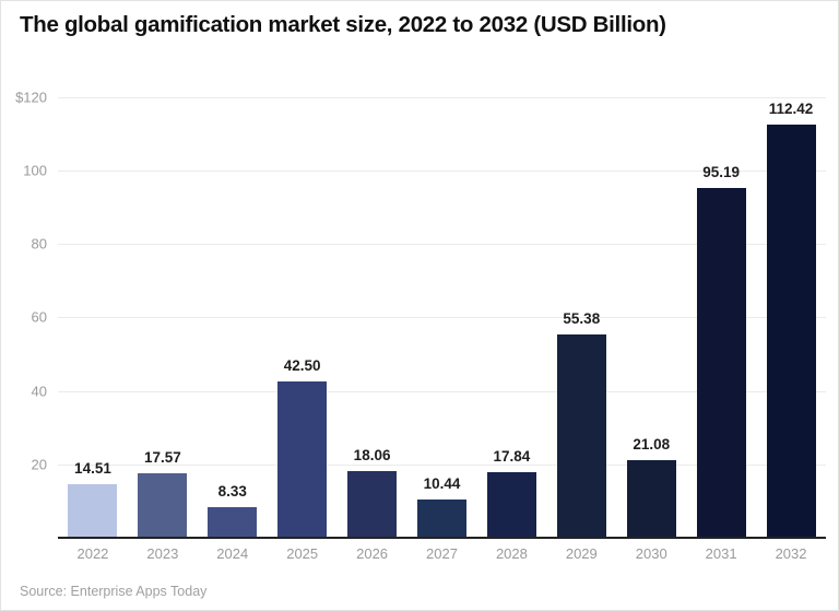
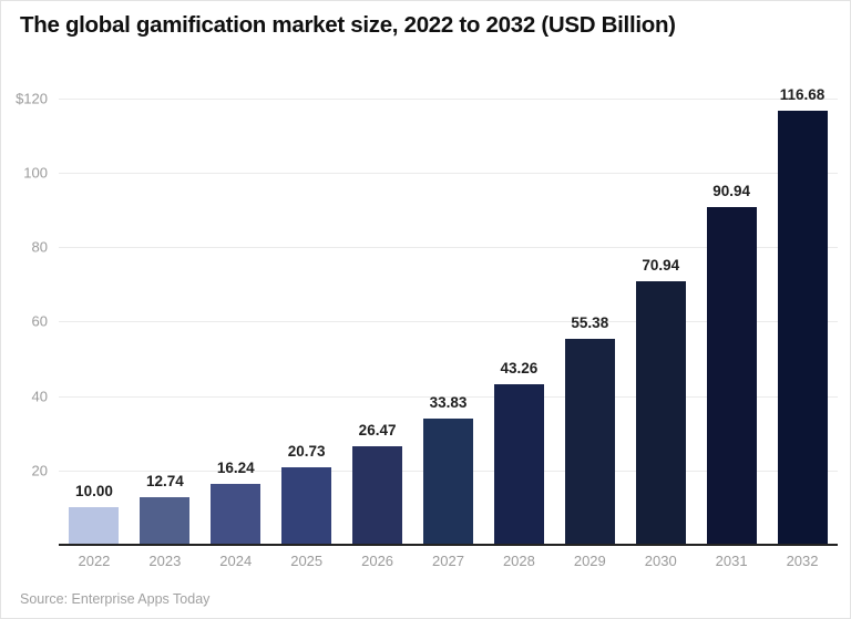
2022: 14.51 -> 10.00
2023: 17.57 -> 12.74
2024: 8.33 -> 16.24
2025: 42.50 -> 20.73
2026: 18.06 -> 26.47
2027: 10.44 -> 33.83
2028: 17.84 -> 43.26
2030: 21.08 -> 70.94
2031: 95.19 -> 90.94
2032: 112.42 -> 116.68
